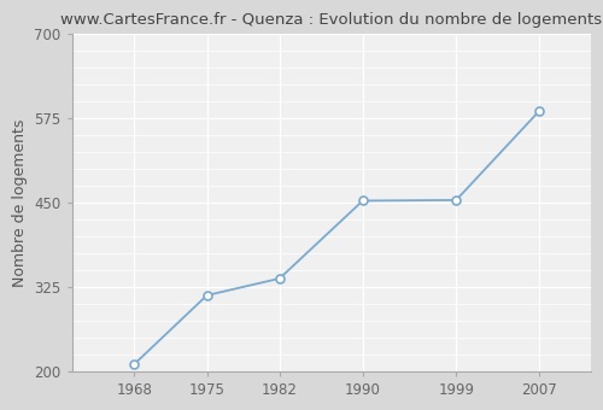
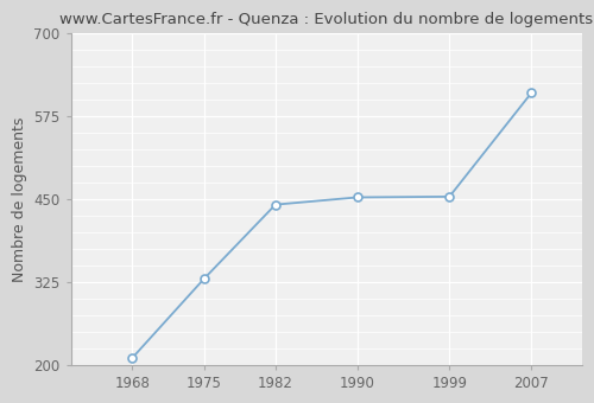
1975: 313 -> 330
1982: 338 -> 442
2007: 586 -> 610
